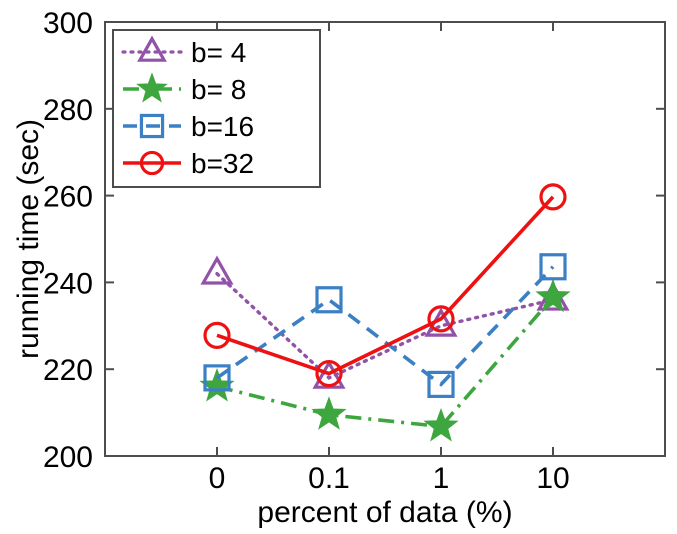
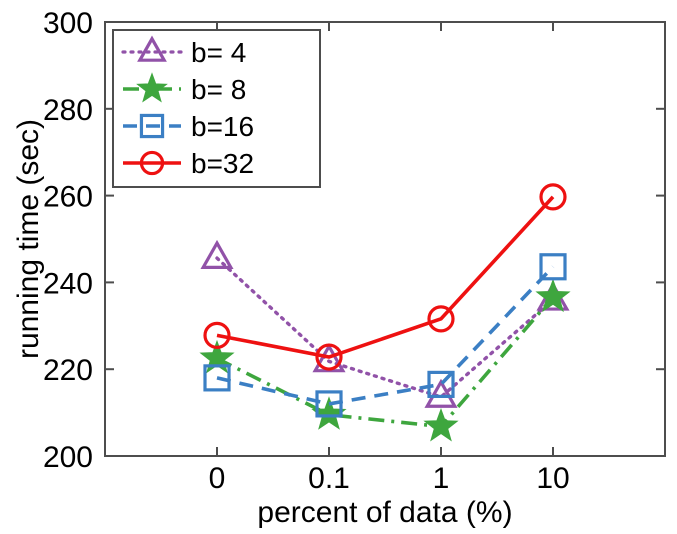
b= 4/0: 242 -> 246
b= 8/0: 216 -> 222
b= 4/0.1: 218 -> 222
b=16/0.1: 236 -> 212
b=32/0.1: 219 -> 223
b= 4/1: 230 -> 214
